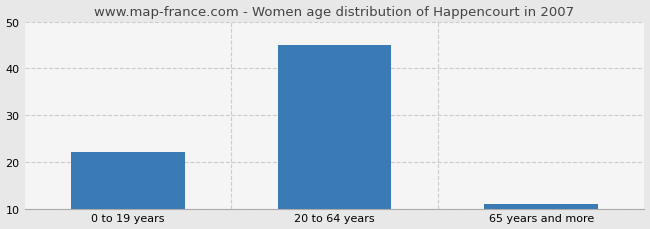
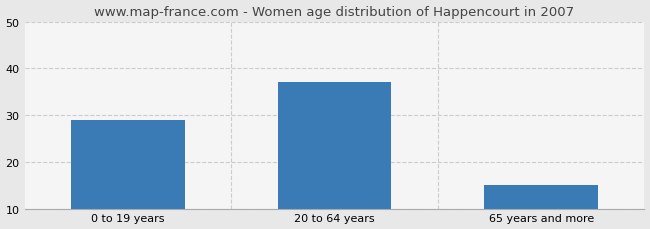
0 to 19 years: 22 -> 29
20 to 64 years: 45 -> 37
65 years and more: 11 -> 15
